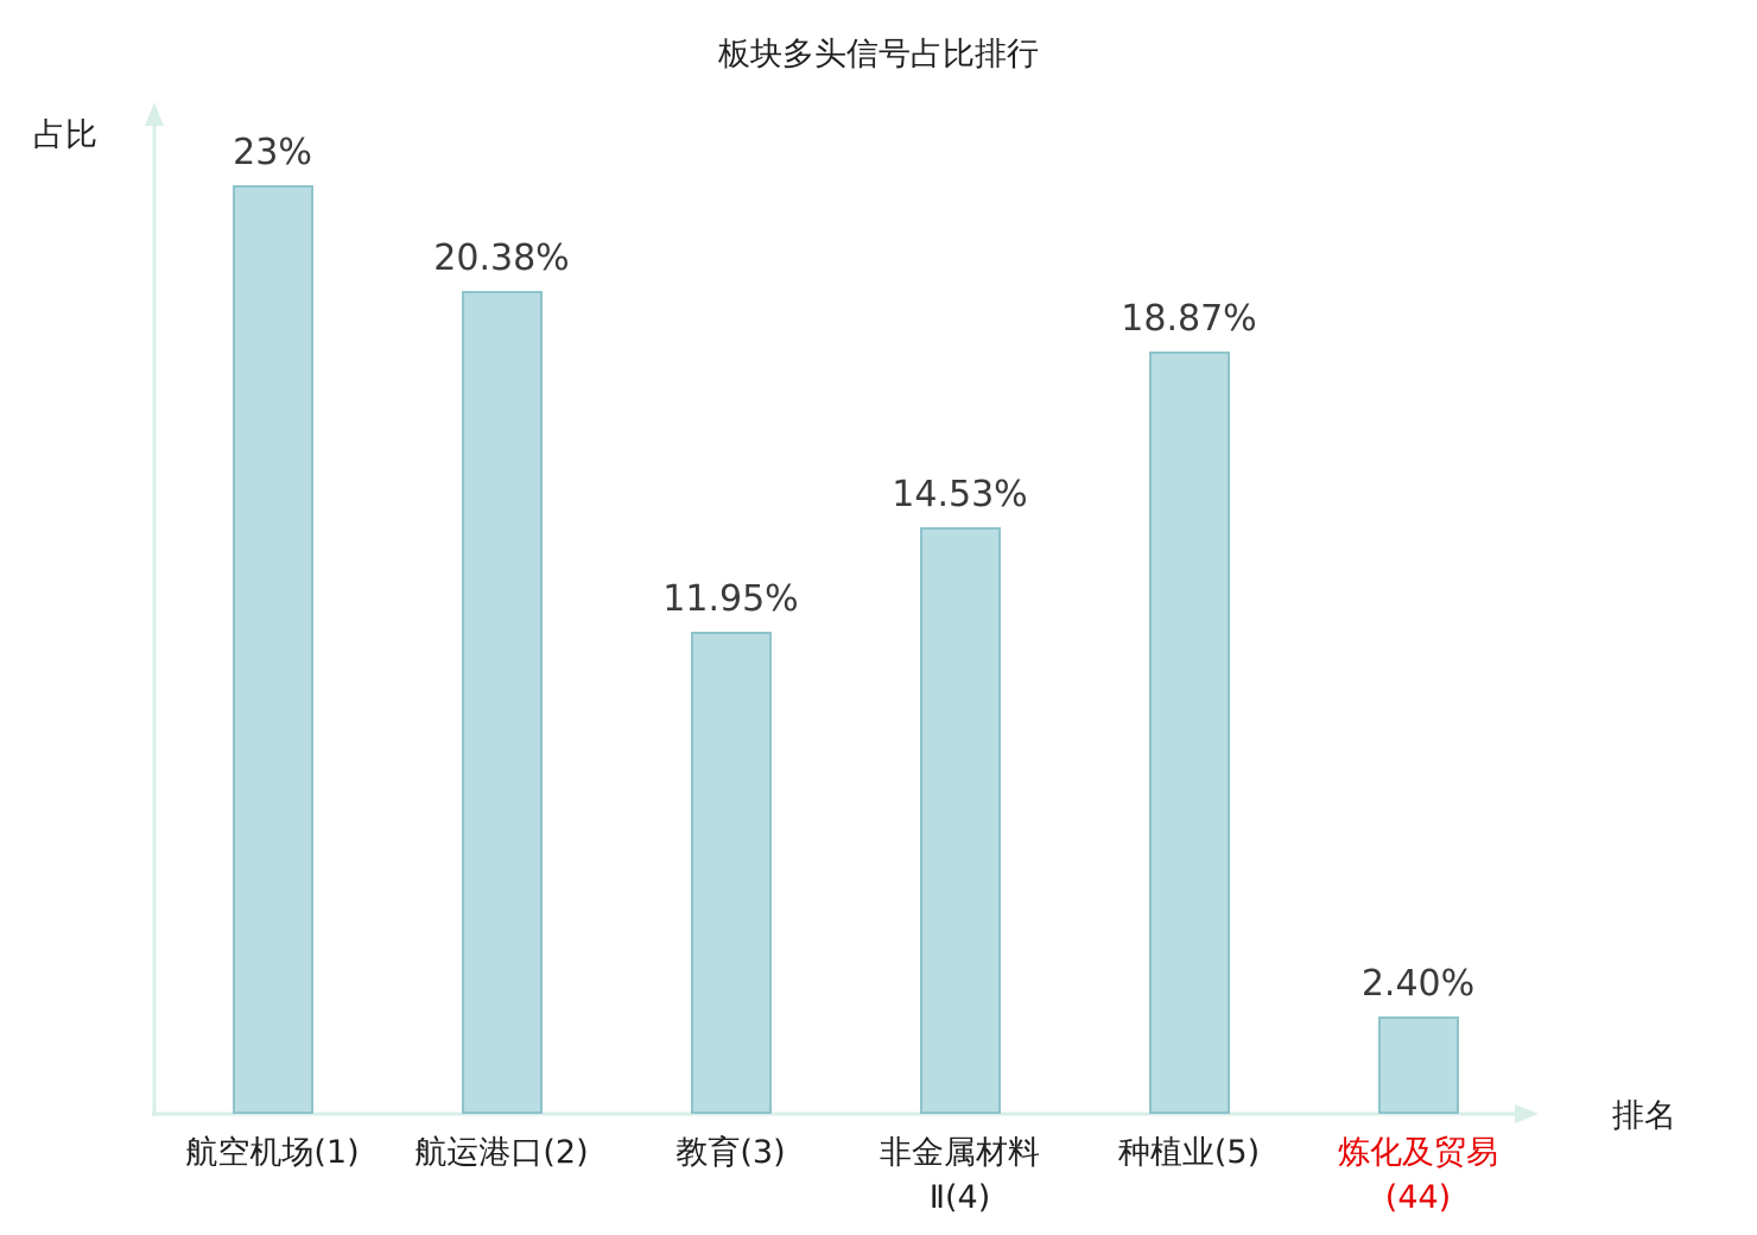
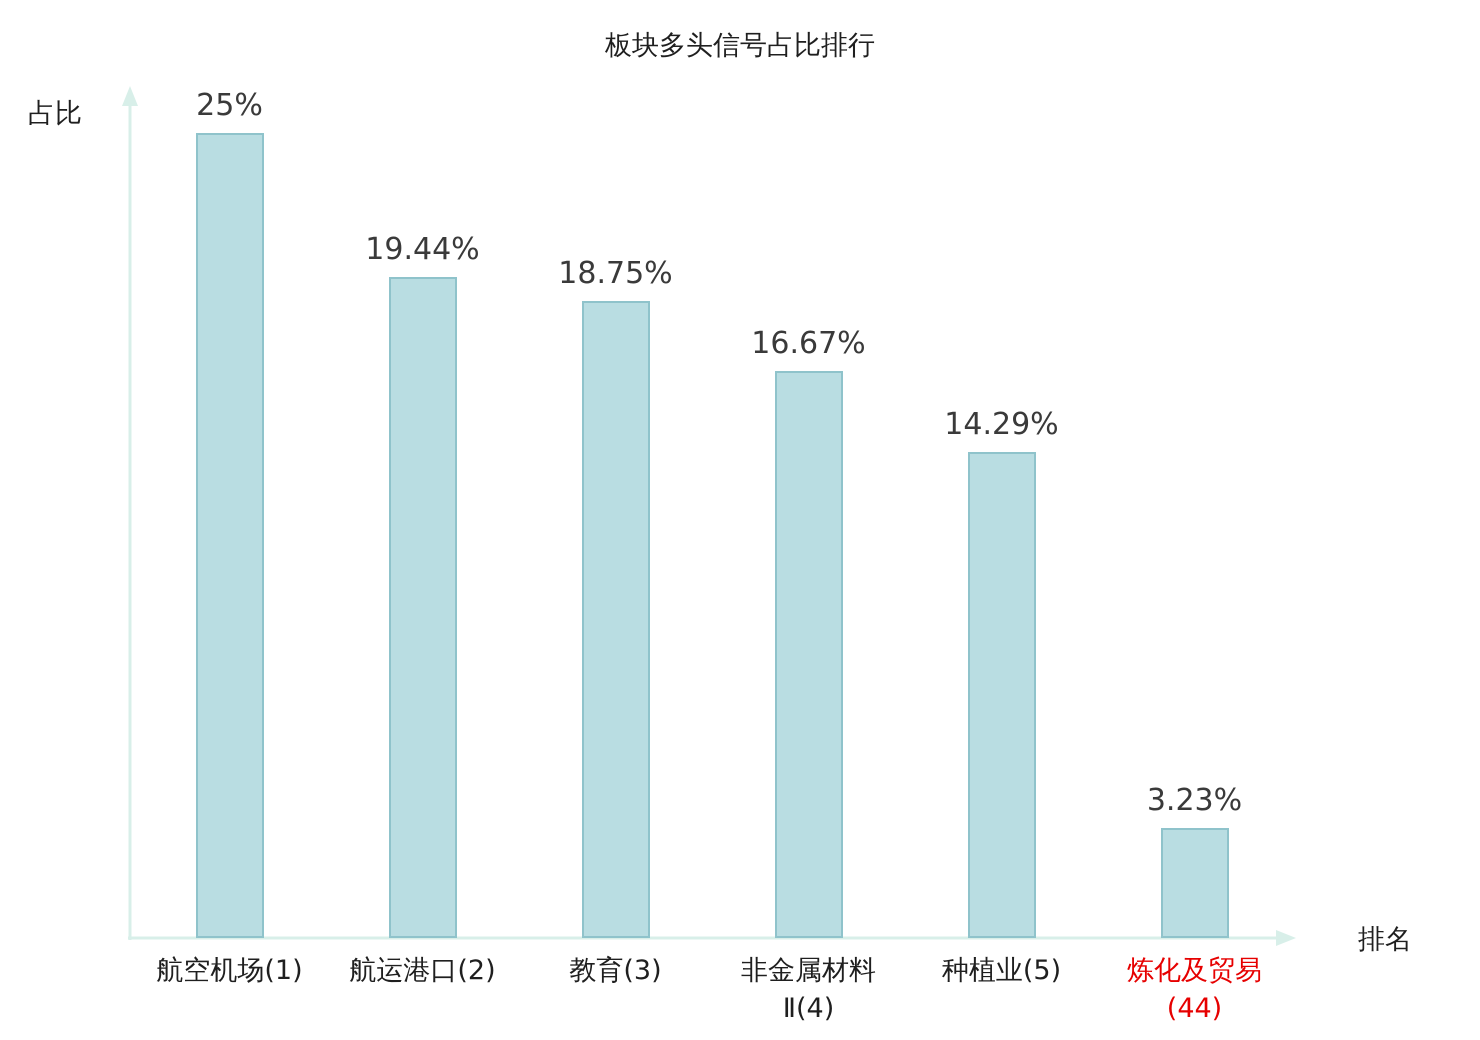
航空机场(1): 23% -> 25%
航运港口(2): 20.38% -> 19.44%
教育(3): 11.95% -> 18.75%
非金属材料Ⅱ(4): 14.53% -> 16.67%
种植业(5): 18.87% -> 14.29%
炼化及贸易(44): 2.40% -> 3.23%
